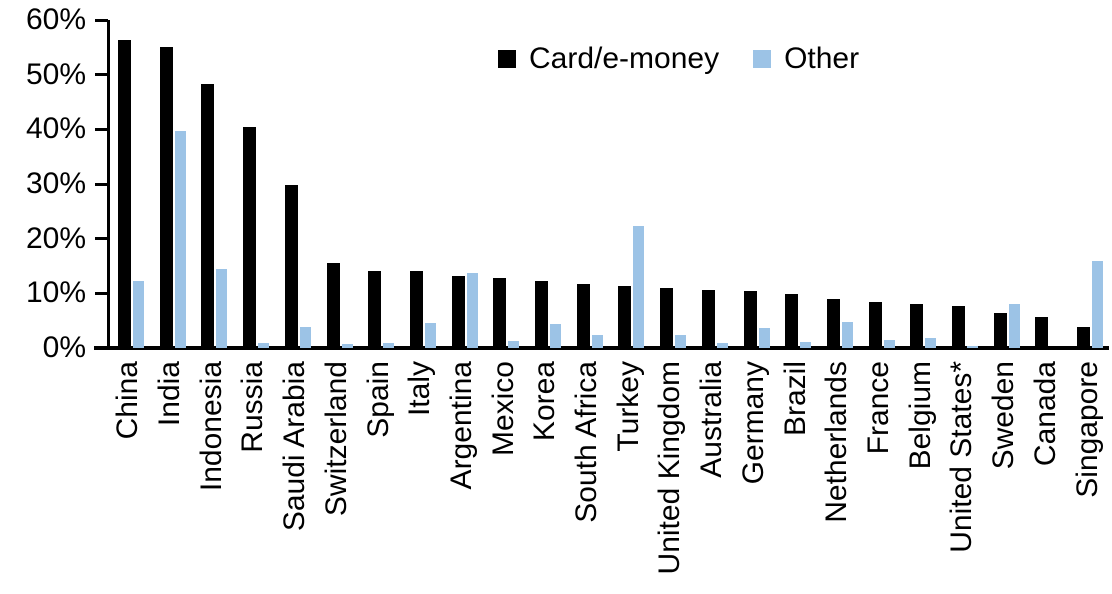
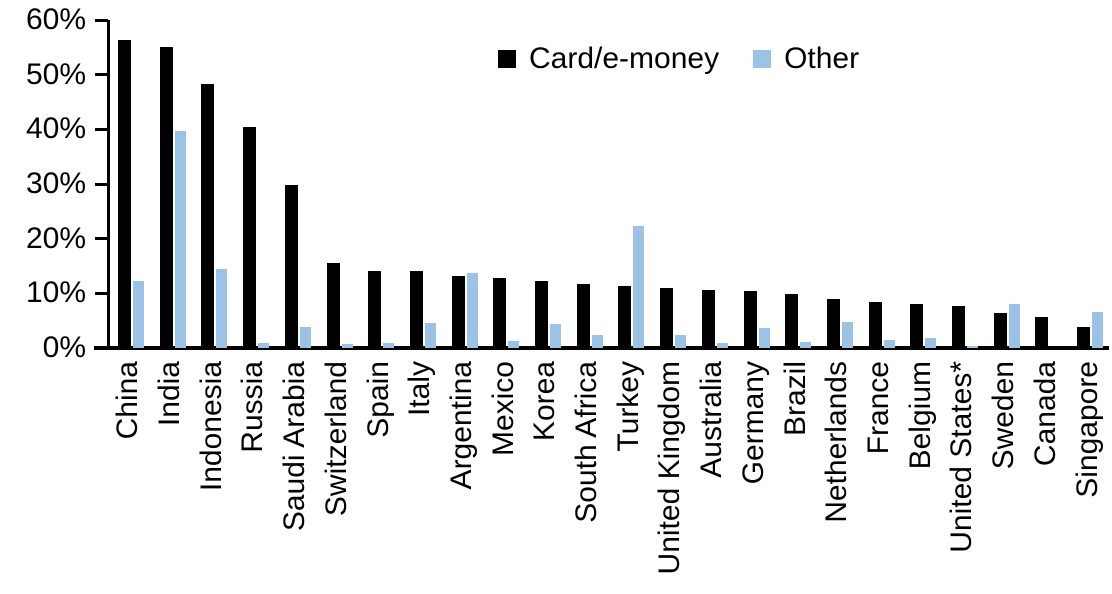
Other/Singapore: 16% -> 7%
